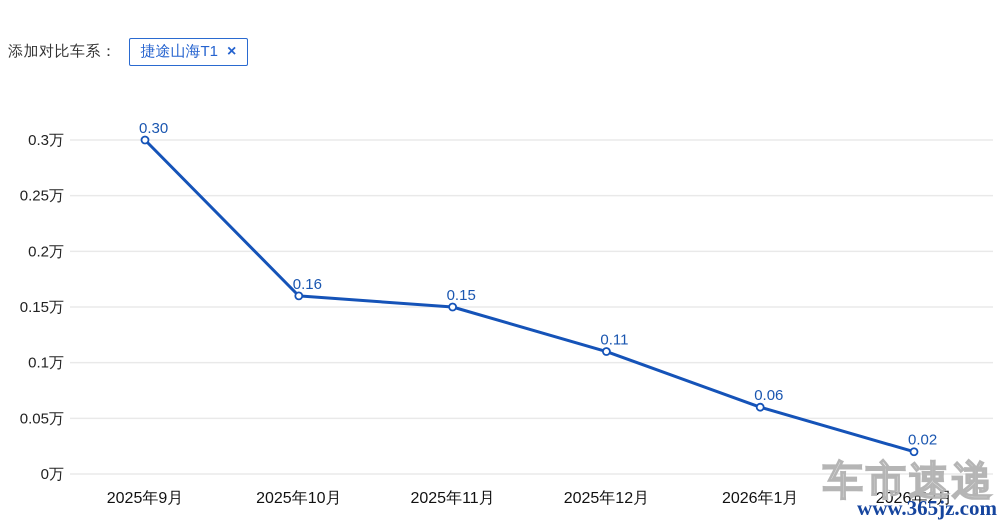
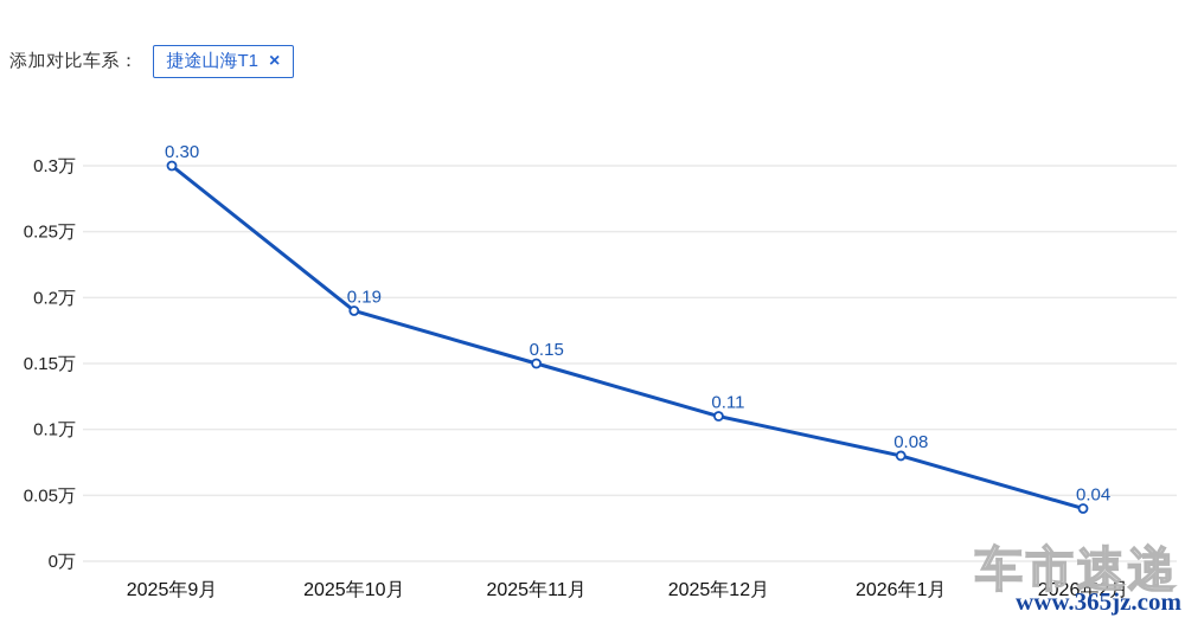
2025年10月: 0.16 -> 0.19
2026年1月: 0.06 -> 0.08
2026年2月: 0.02 -> 0.04
